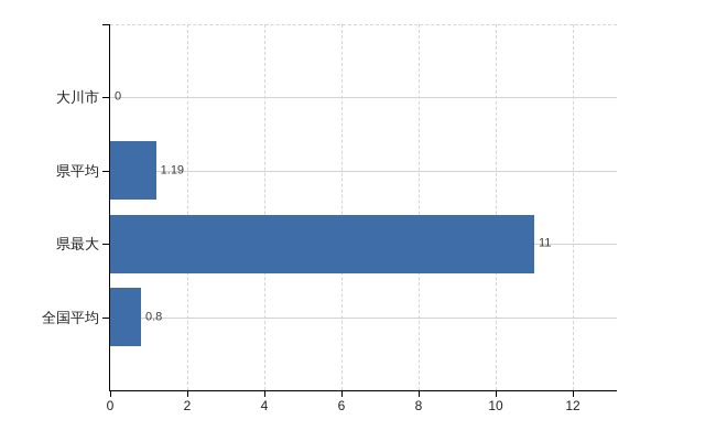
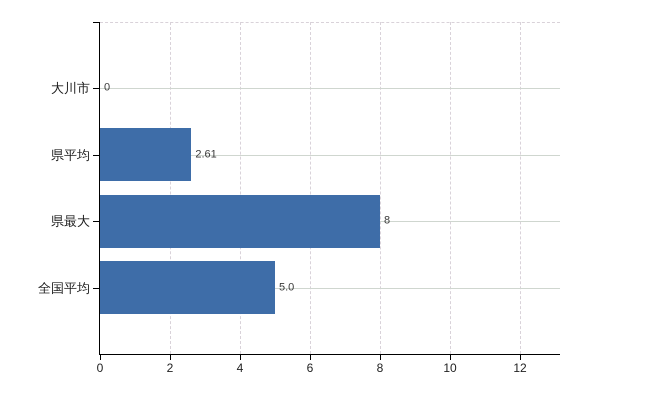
県平均: 1.19 -> 2.61
県最大: 11 -> 8
全国平均: 0.8 -> 5.0
